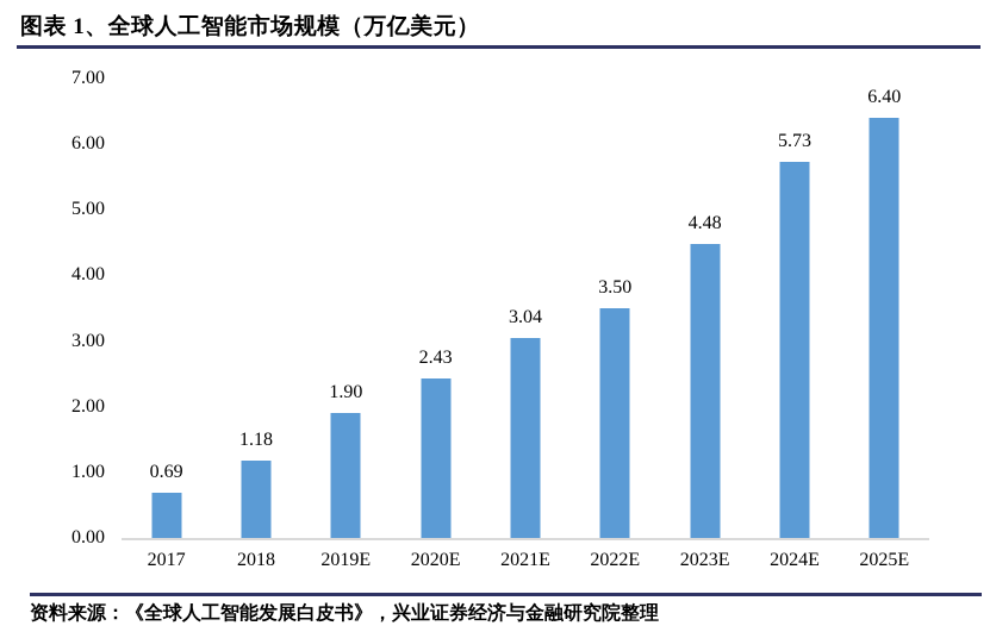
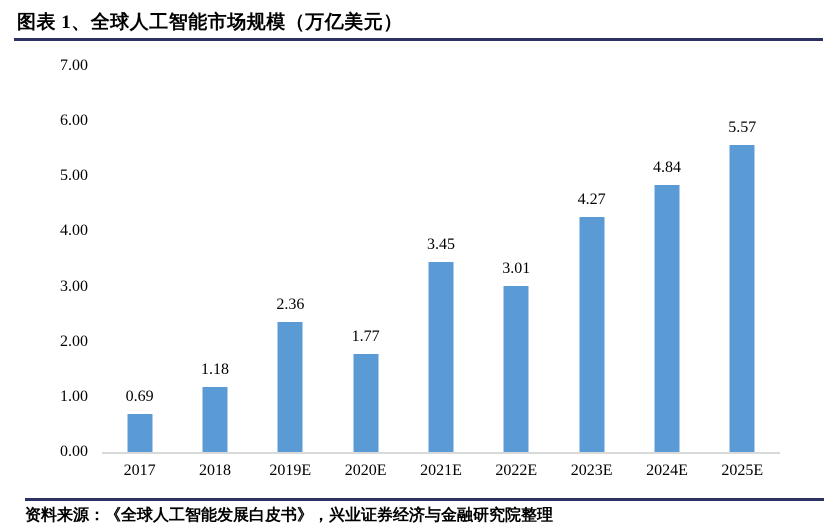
2019E: 1.90 -> 2.36
2020E: 2.43 -> 1.77
2021E: 3.04 -> 3.45
2022E: 3.50 -> 3.01
2023E: 4.48 -> 4.27
2024E: 5.73 -> 4.84
2025E: 6.40 -> 5.57
